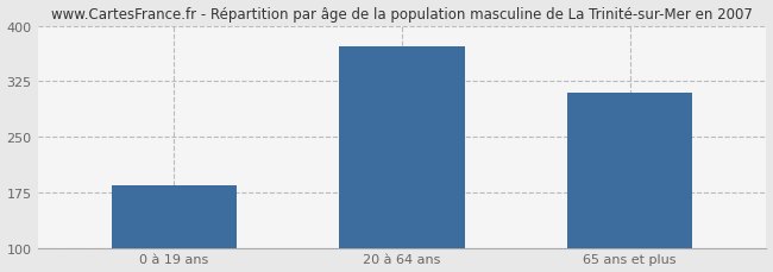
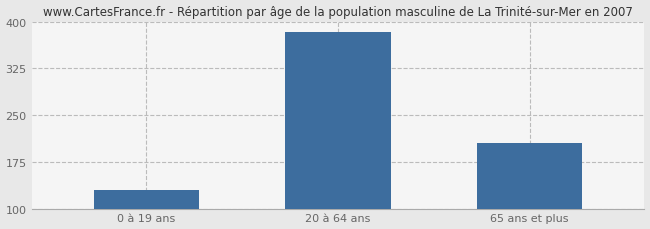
0 à 19 ans: 184 -> 130
20 à 64 ans: 372 -> 383
65 ans et plus: 310 -> 205
